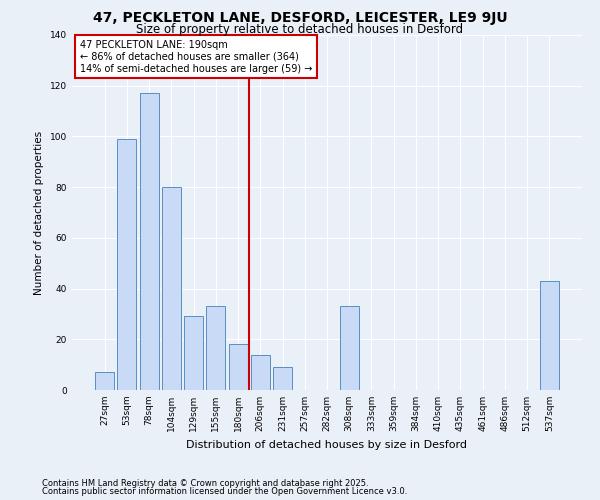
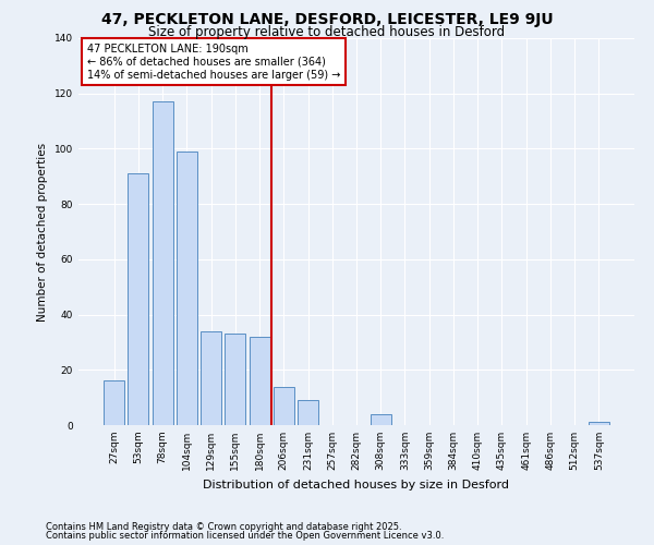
27sqm: 7 -> 16
53sqm: 99 -> 91
104sqm: 80 -> 99
129sqm: 29 -> 34
180sqm: 18 -> 32
308sqm: 33 -> 4
537sqm: 43 -> 1
